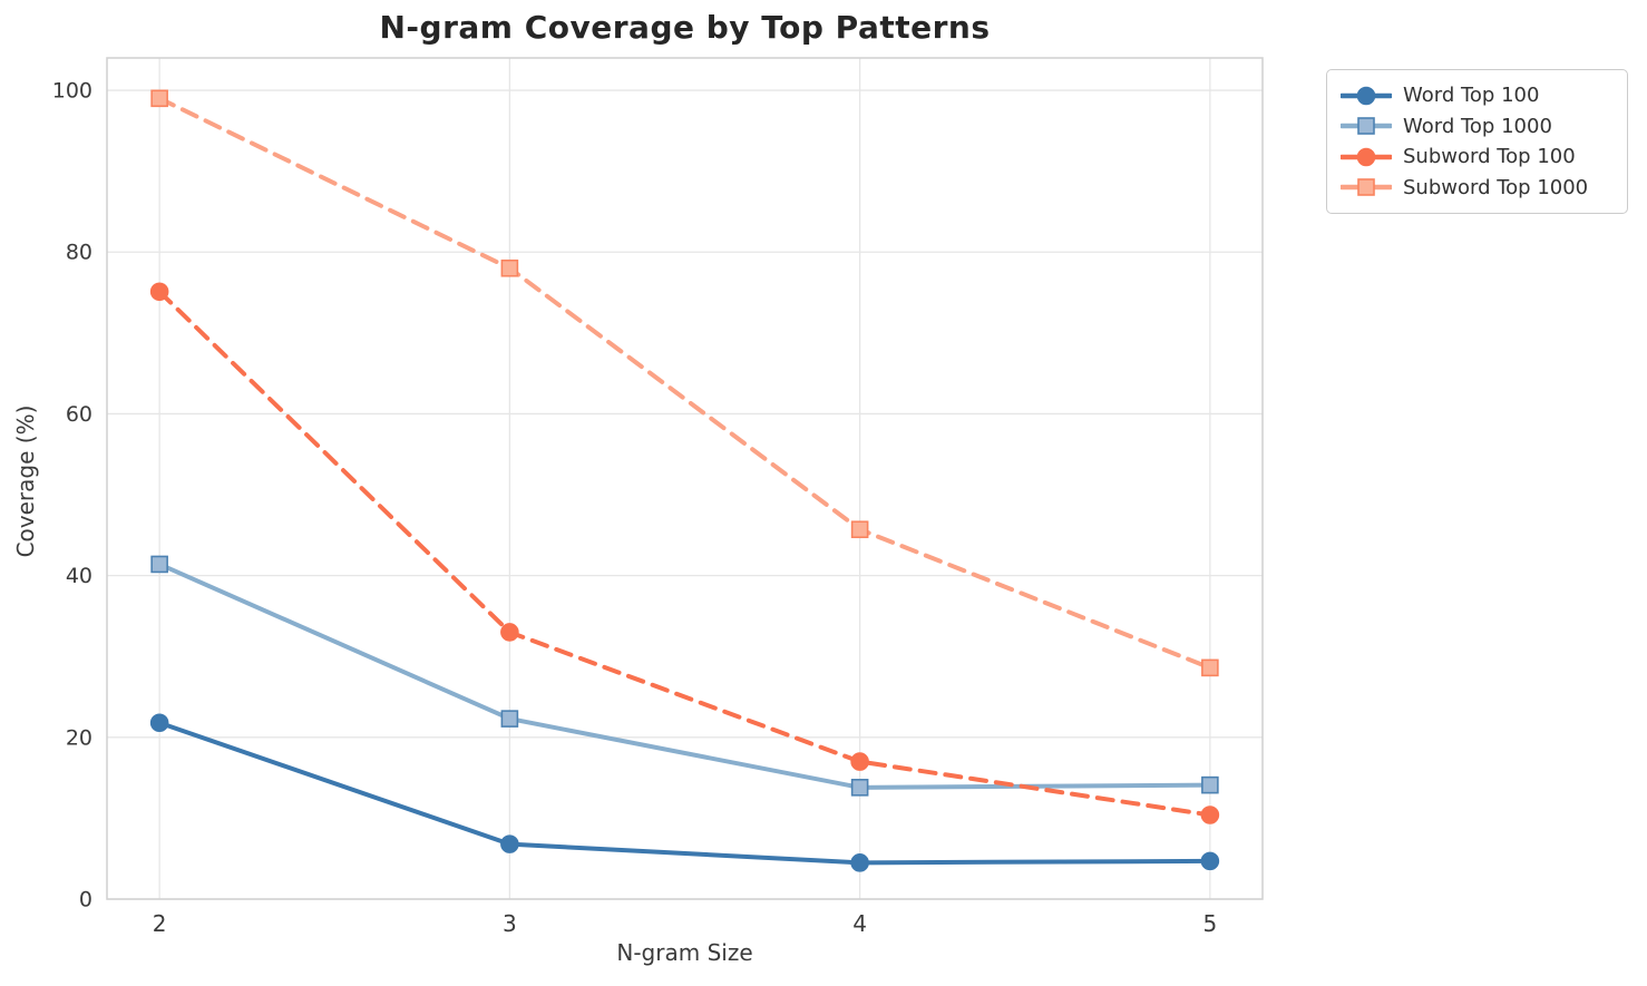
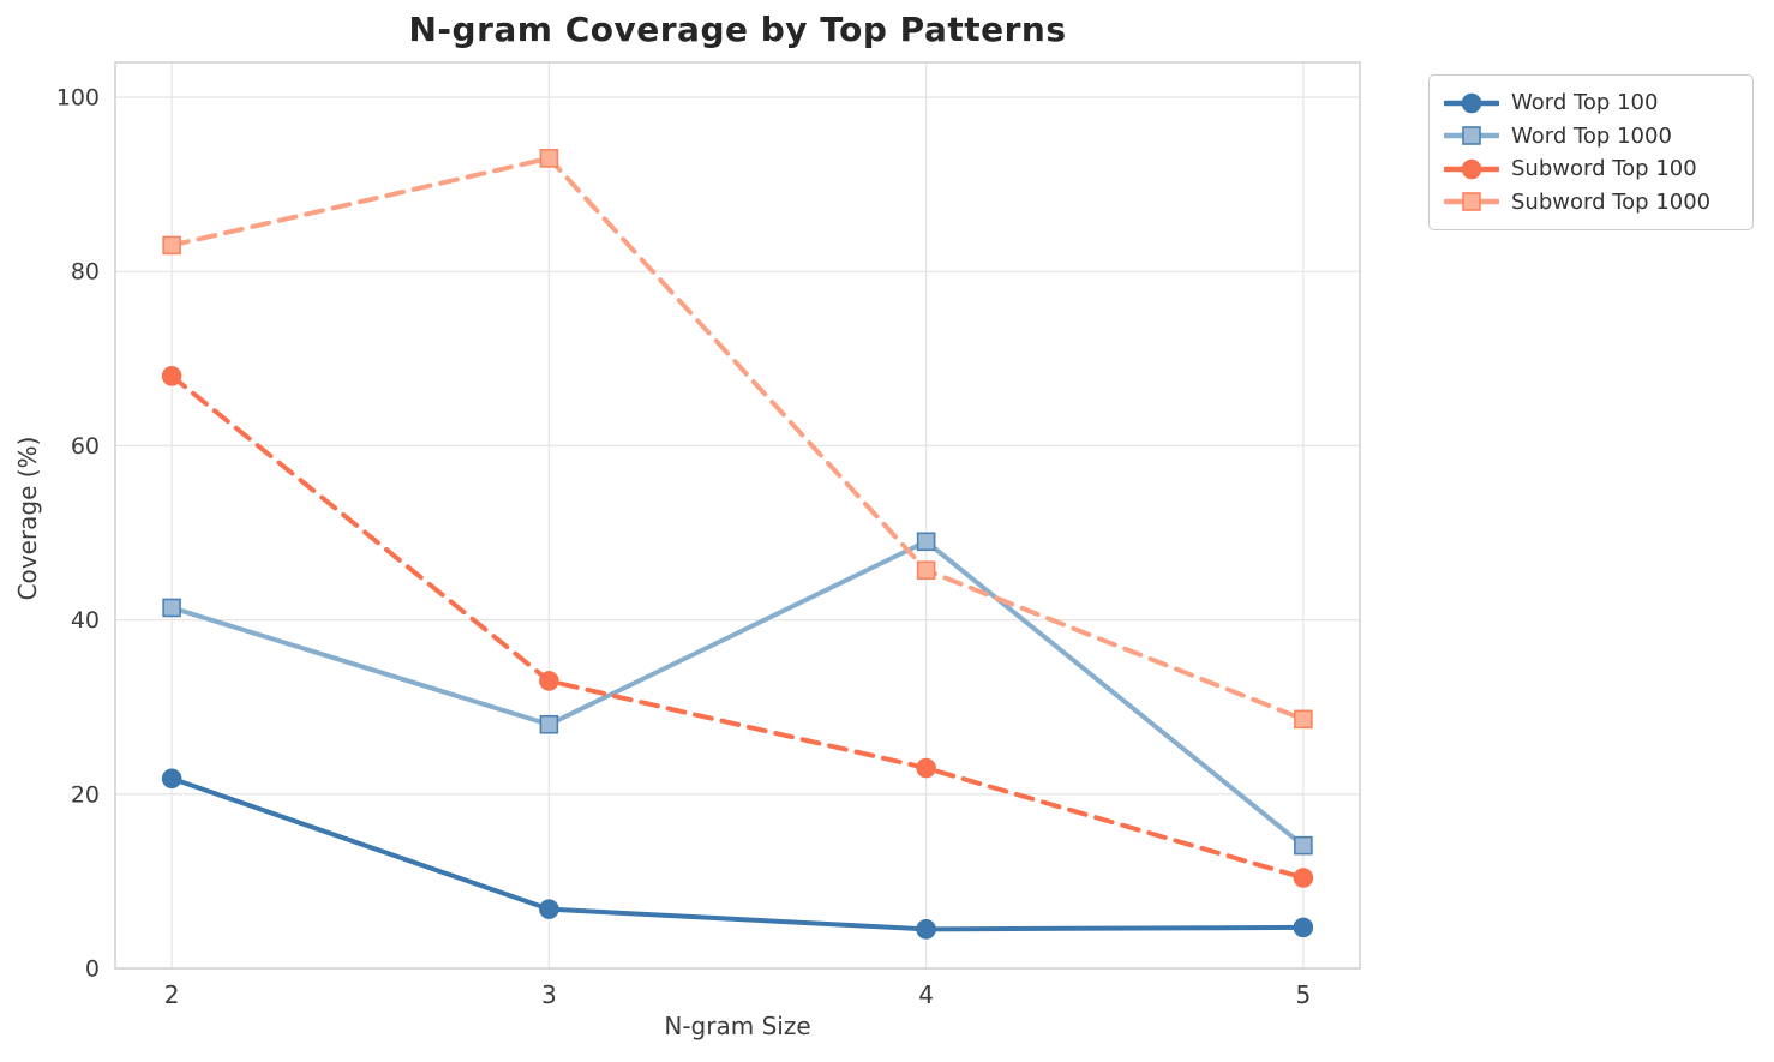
Subword Top 100/2: 75 -> 68
Subword Top 1000/2: 99 -> 83
Word Top 1000/3: 22 -> 28
Subword Top 1000/3: 78 -> 93
Word Top 1000/4: 14 -> 49
Subword Top 100/4: 17 -> 23
